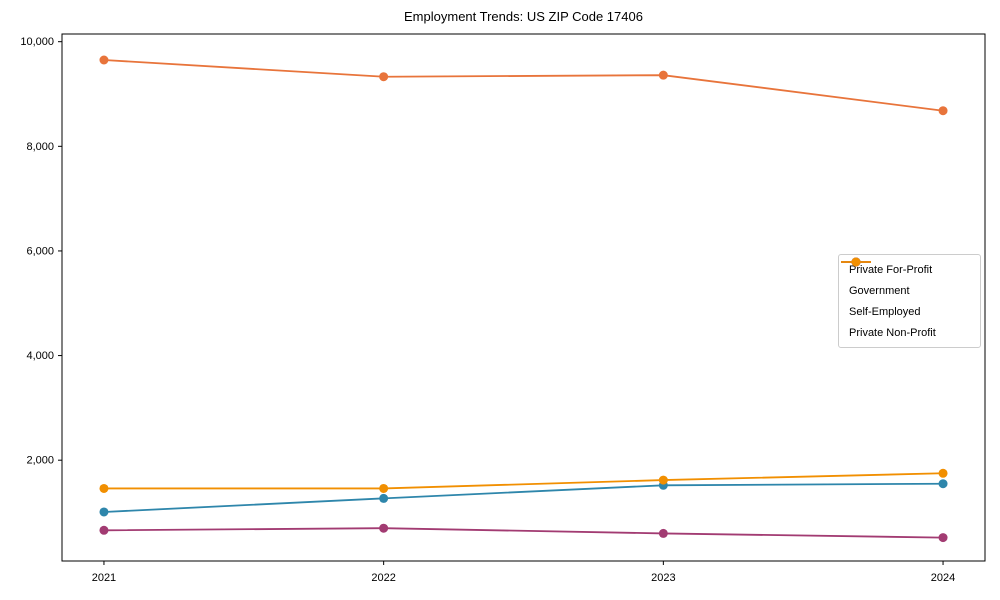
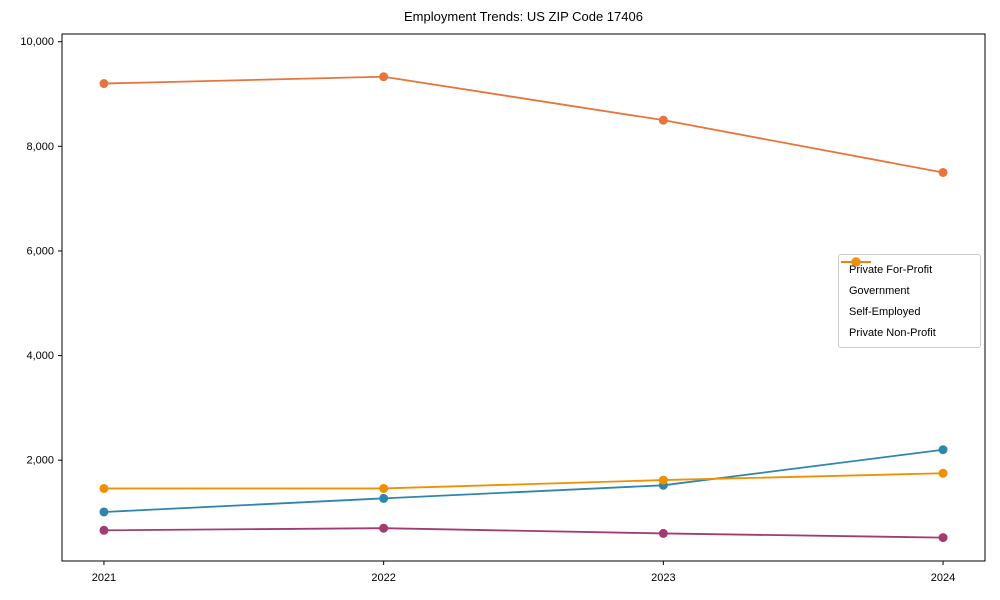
Private For-Profit/2021: 9600 -> 9200
Private For-Profit/2023: 9400 -> 8500
Private For-Profit/2024: 8700 -> 7500
Government/2024: 1600 -> 2200
